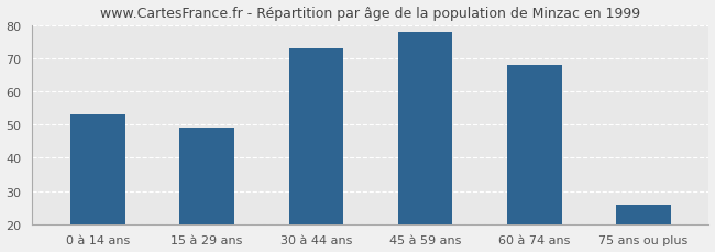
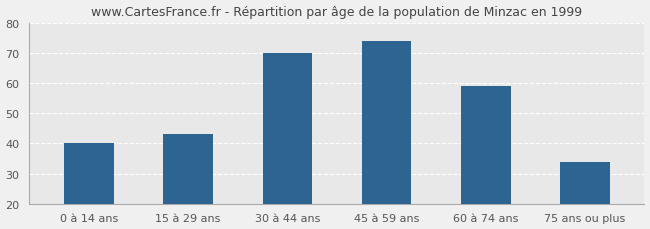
0 à 14 ans: 53 -> 40
15 à 29 ans: 49 -> 43
30 à 44 ans: 73 -> 70
45 à 59 ans: 78 -> 74
60 à 74 ans: 68 -> 59
75 ans ou plus: 26 -> 34
